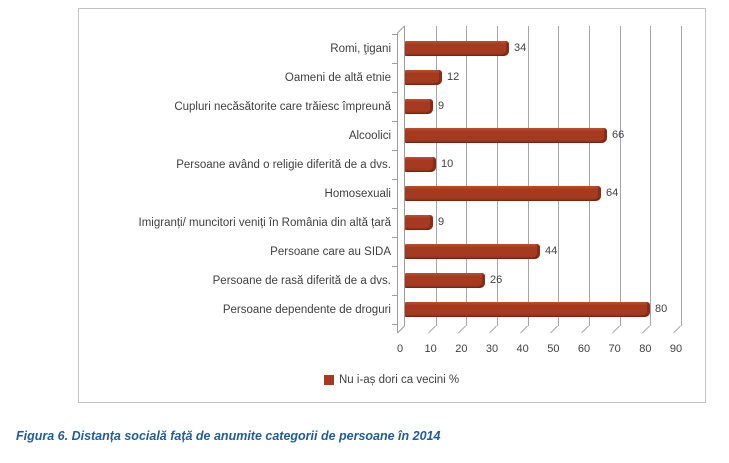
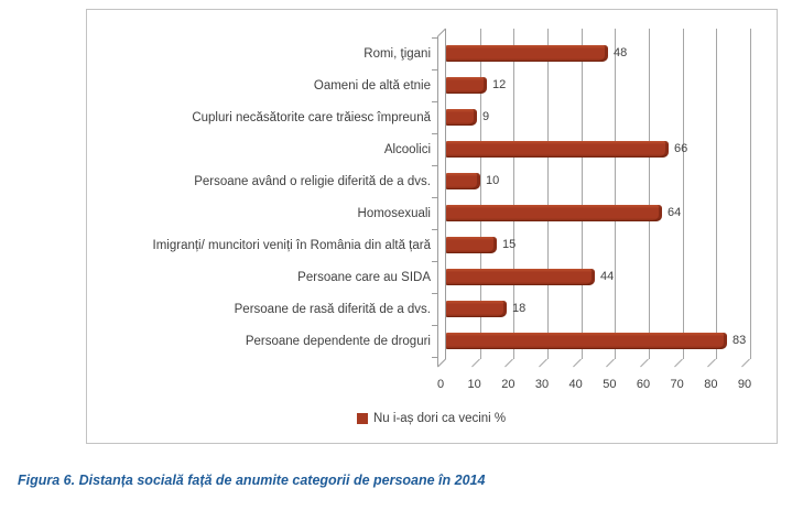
Romi, ţigani: 34 -> 48
Imigranți/ muncitori veniți în România din altă țară: 9 -> 15
Persoane de rasă diferită de a dvs.: 26 -> 18
Persoane dependente de droguri: 80 -> 83
